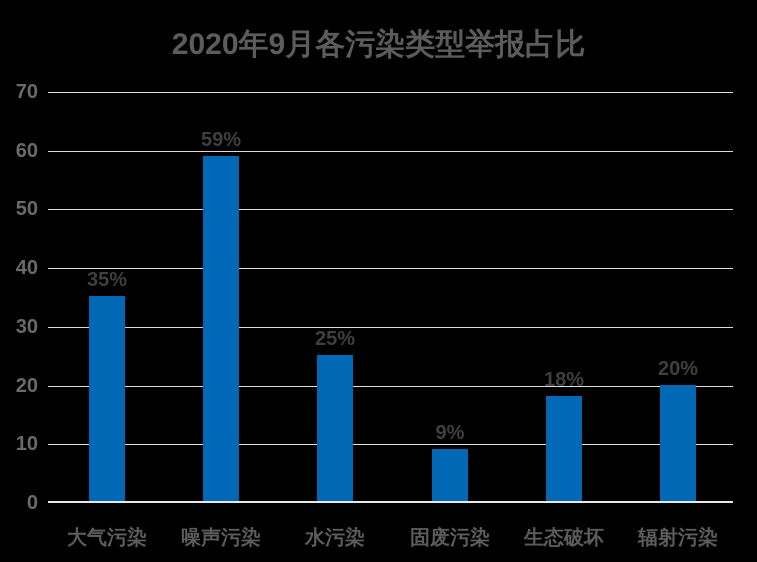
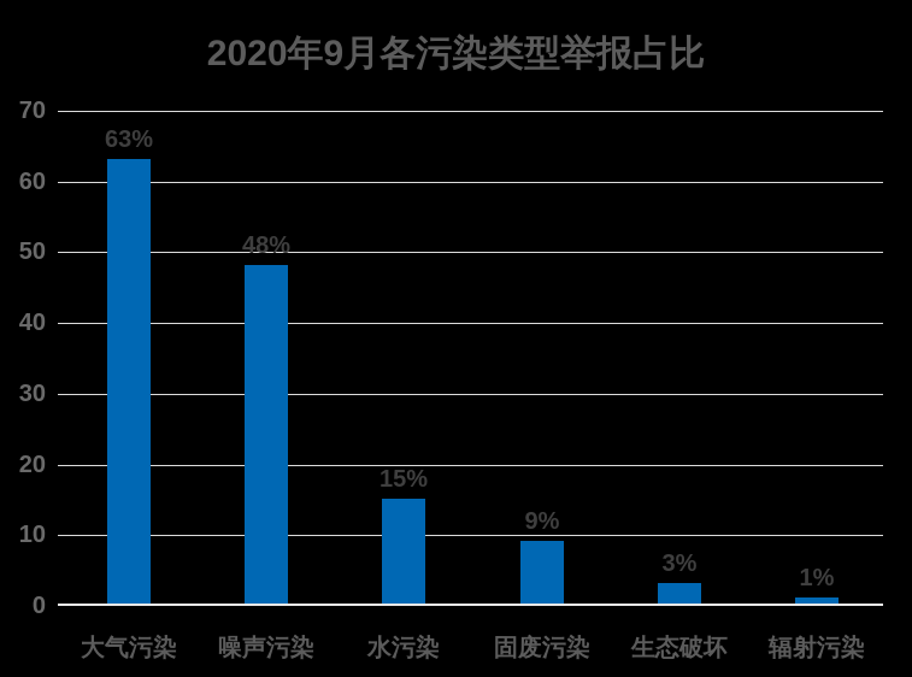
大气污染: 35% -> 63%
噪声污染: 59% -> 48%
水污染: 25% -> 15%
生态破坏: 18% -> 3%
辐射污染: 20% -> 1%
